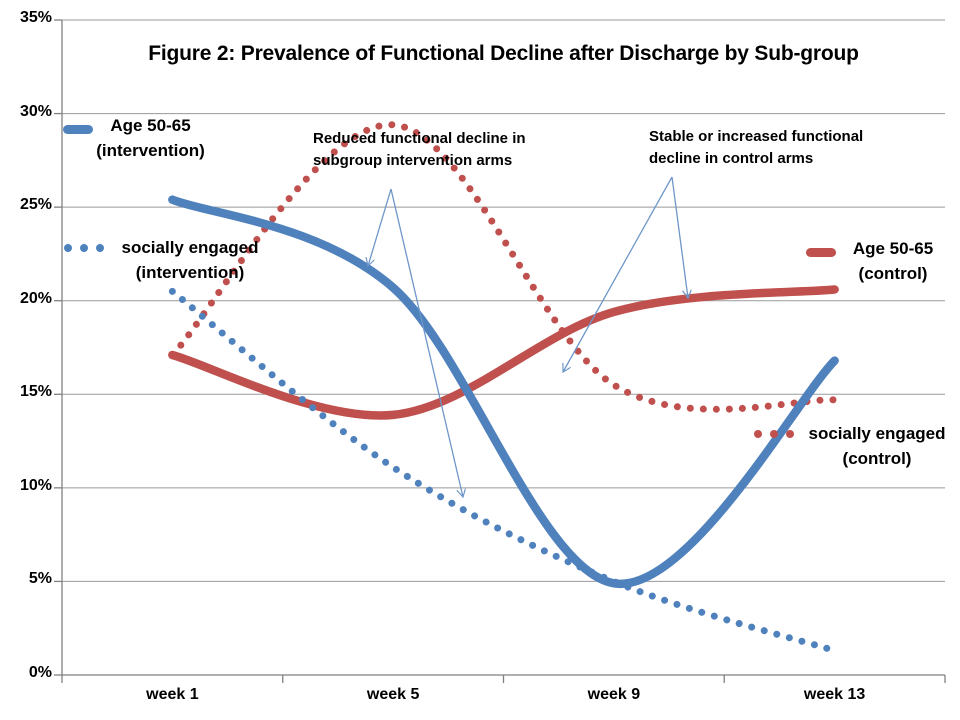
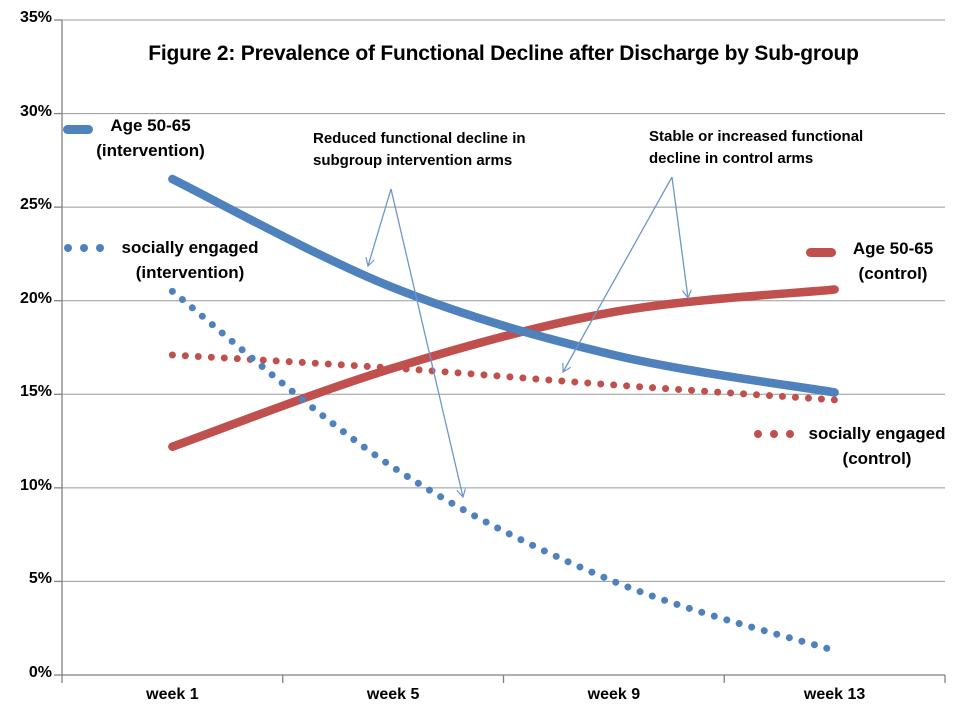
Age 50-65 (intervention)/week 1: 25.4% -> 26.5%
Age 50-65 (control)/week 1: 17.1% -> 12.2%
Age 50-65 (control)/week 5: 13.9% -> 16.4%
socially engaged (control)/week 5: 29.4% -> 16.4%
Age 50-65 (intervention)/week 9: 4.9% -> 17.1%
Age 50-65 (intervention)/week 13: 16.8% -> 15.1%
